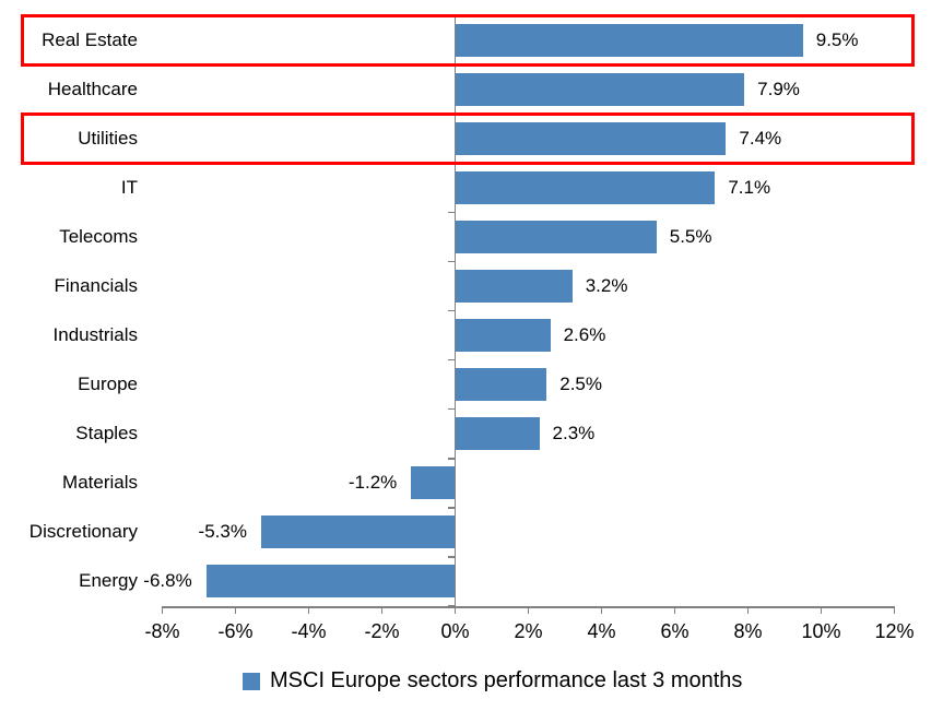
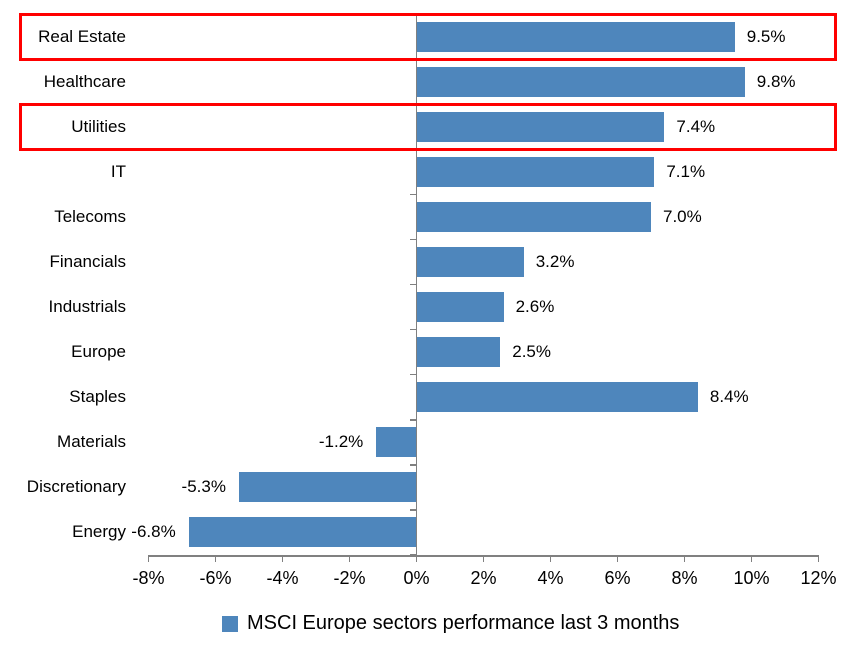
Healthcare: 7.9% -> 9.8%
Telecoms: 5.5% -> 7.0%
Staples: 2.3% -> 8.4%
